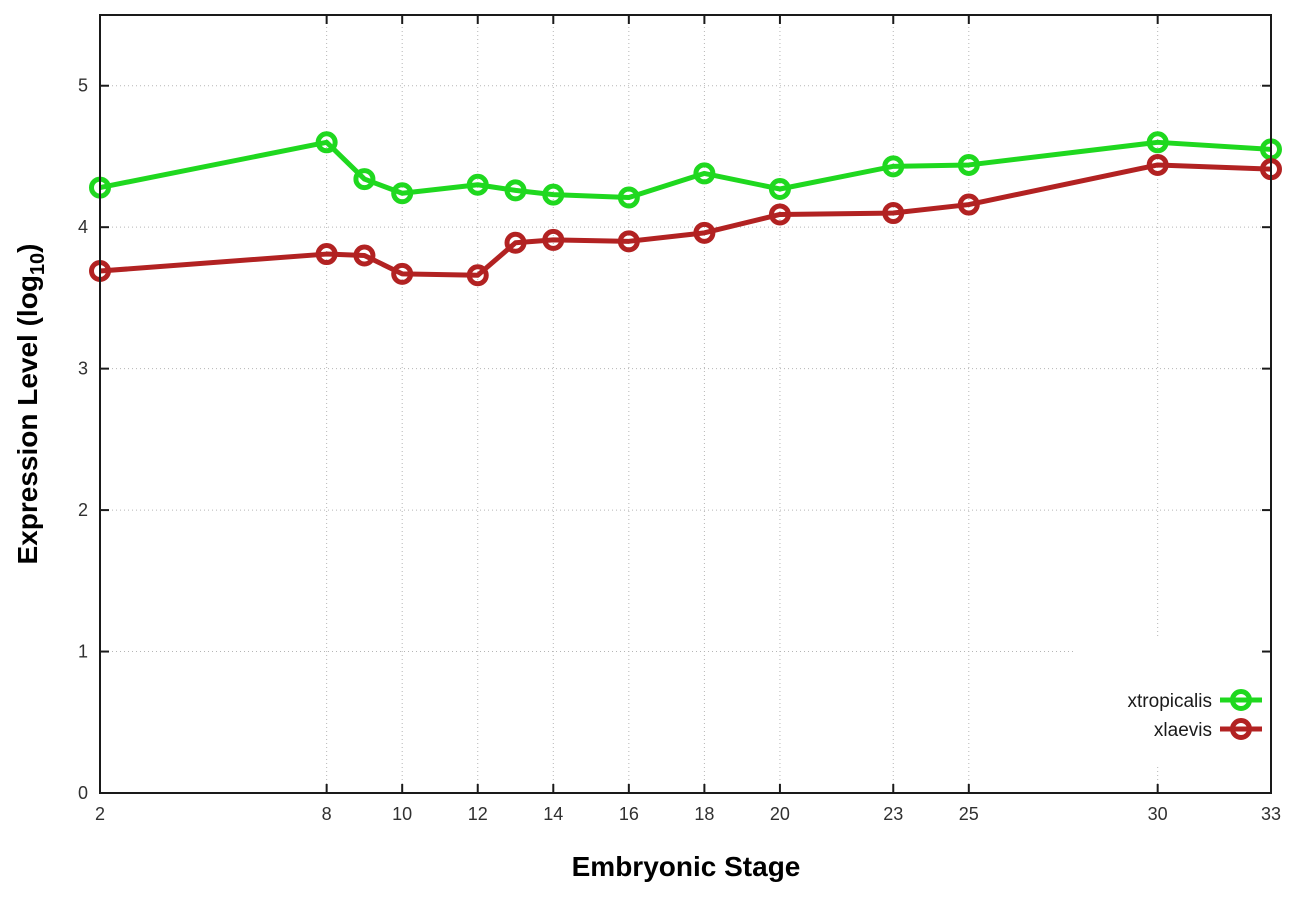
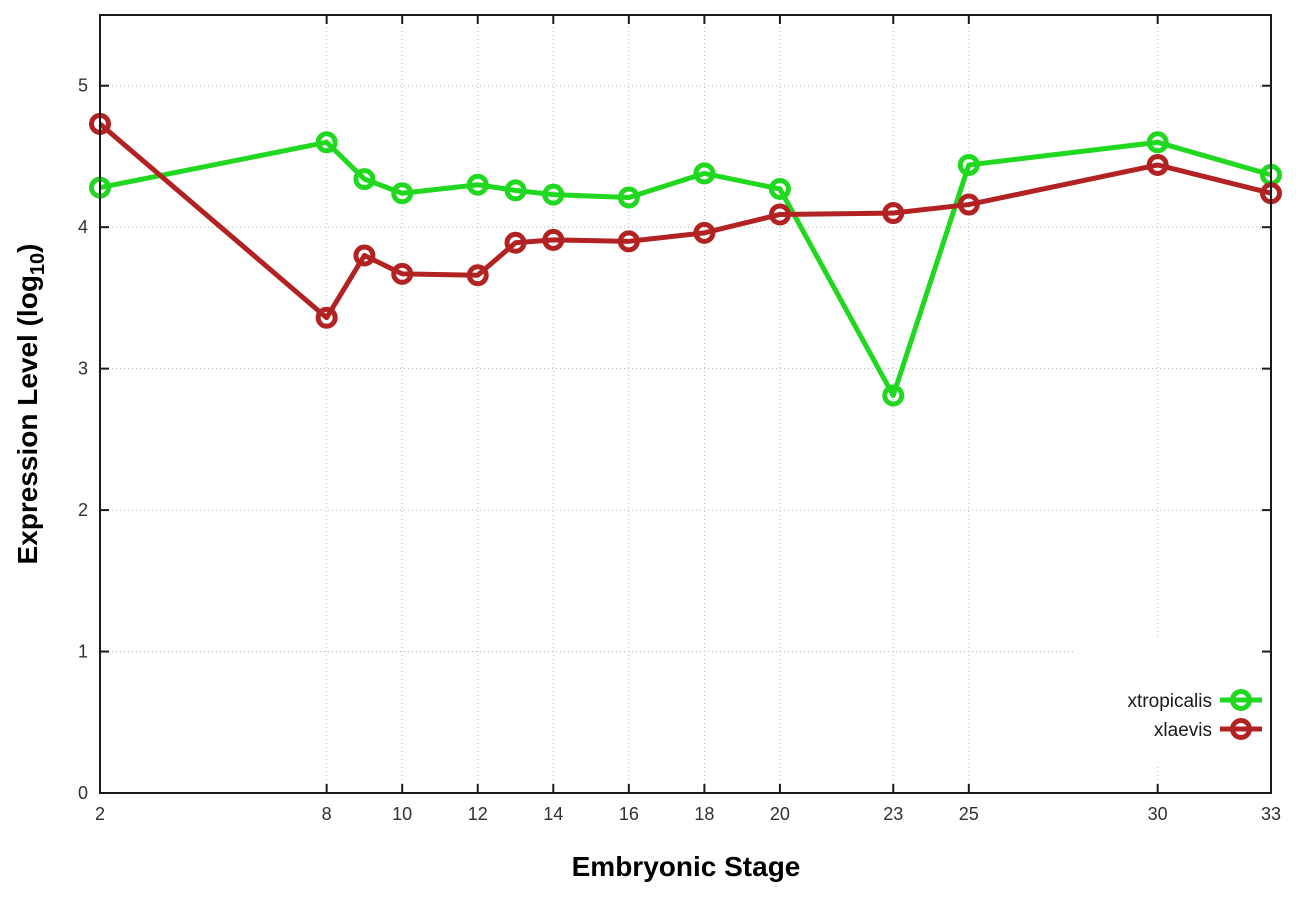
xlaevis/2: 3.69 -> 4.73
xlaevis/8: 3.81 -> 3.36
xtropicalis/23: 4.43 -> 2.81
xtropicalis/33: 4.55 -> 4.37
xlaevis/33: 4.41 -> 4.24
